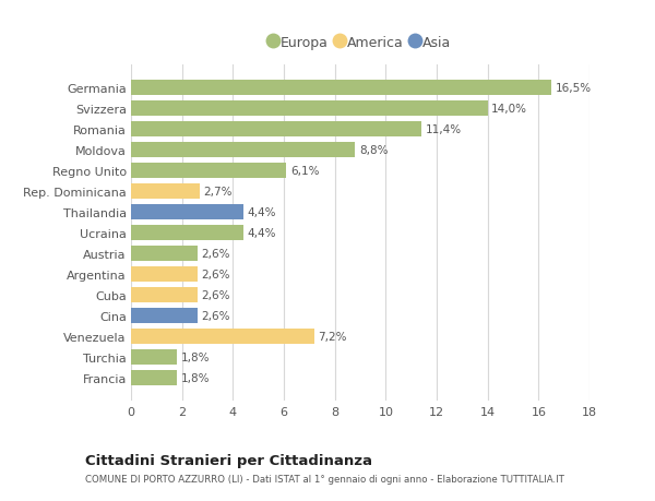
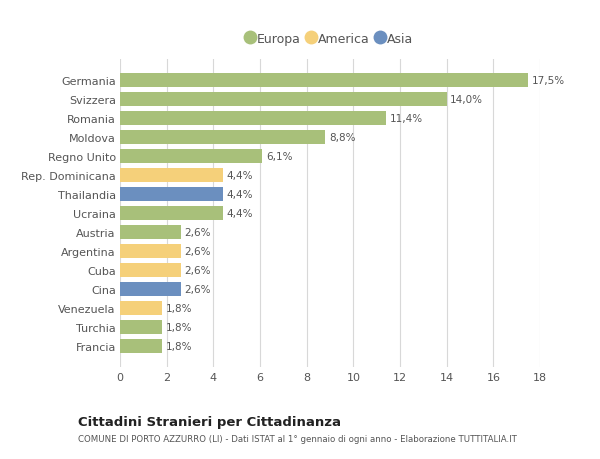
Germania: 16,5% -> 17,5%
Rep. Dominicana: 2,7% -> 4,4%
Venezuela: 7,2% -> 1,8%
